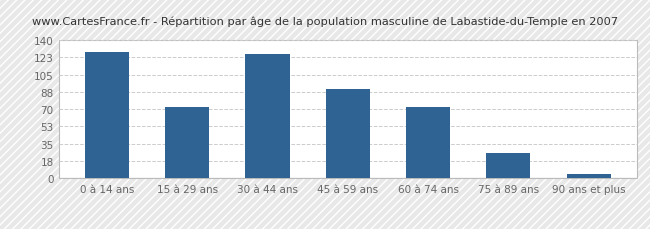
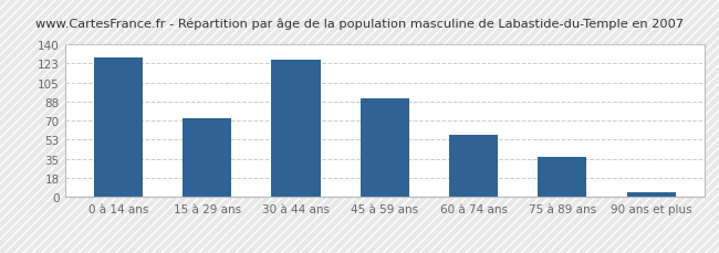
60 à 74 ans: 72 -> 57
75 à 89 ans: 26 -> 37
